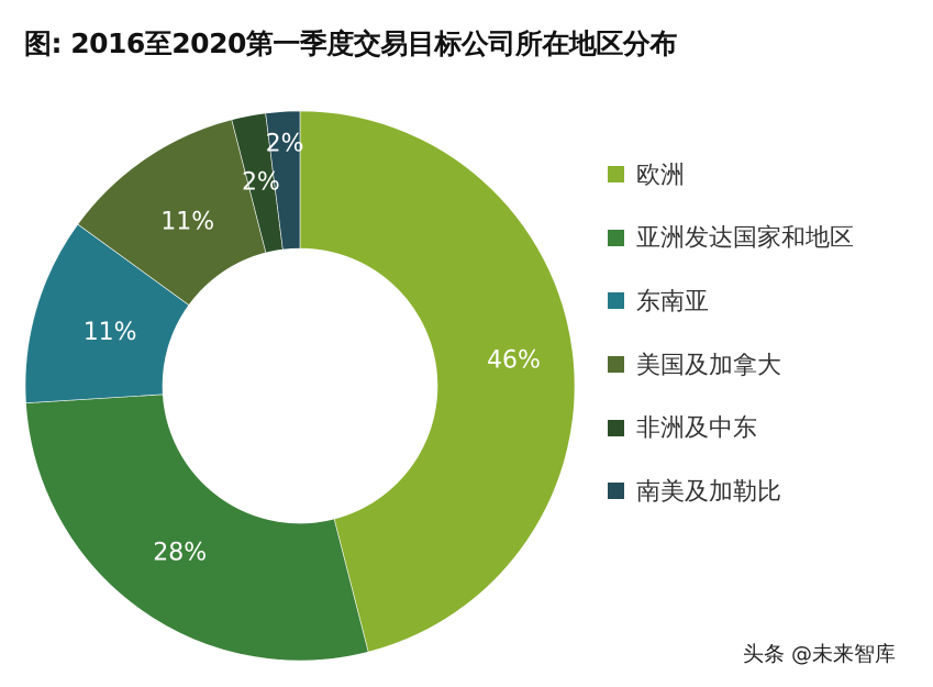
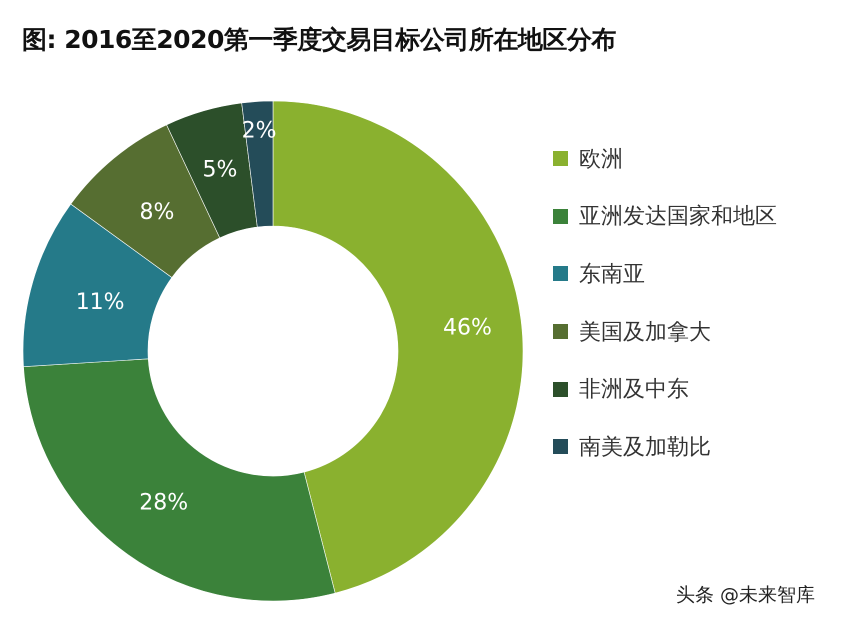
美国及加拿大: 11% -> 8%
非洲及中东: 2% -> 5%
